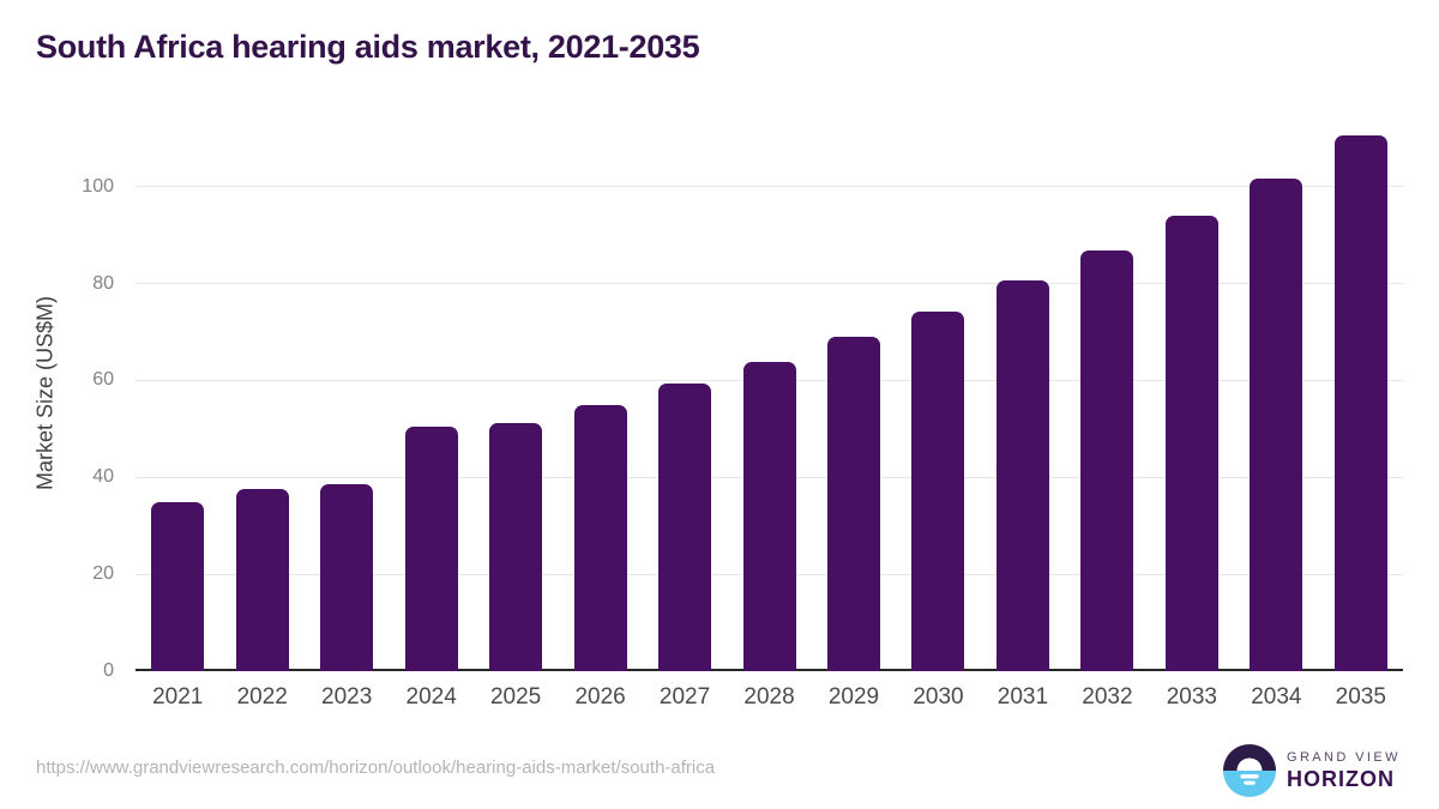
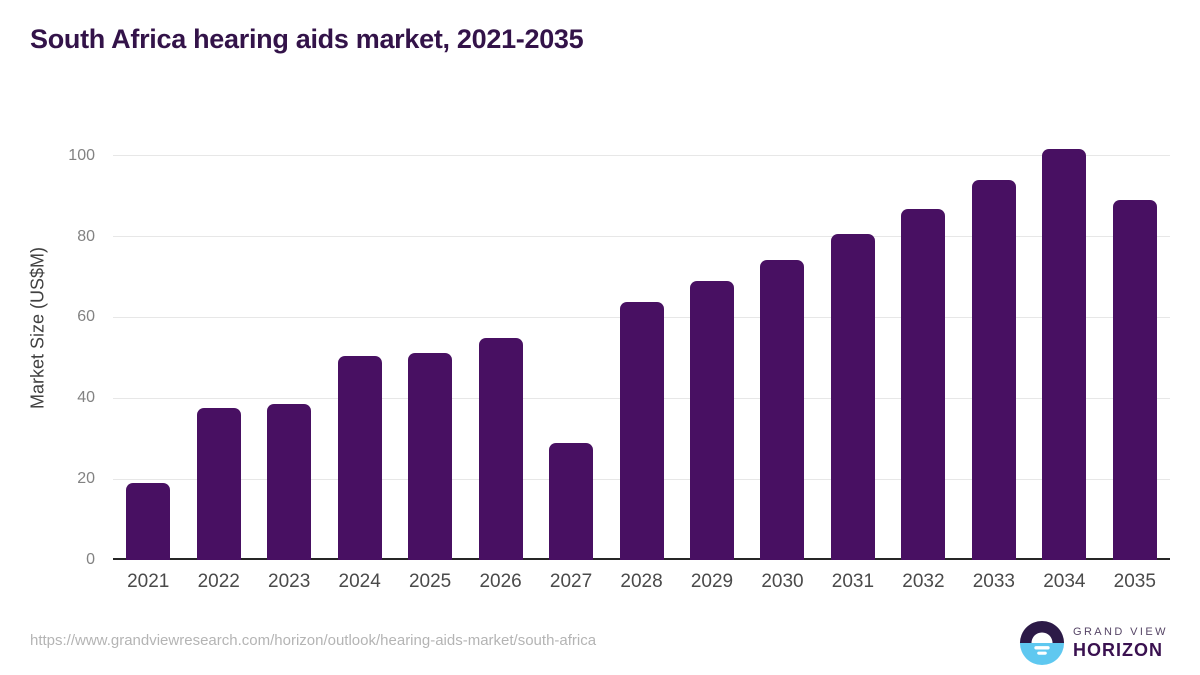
2021: 35 -> 19
2027: 59 -> 29
2035: 110 -> 89
